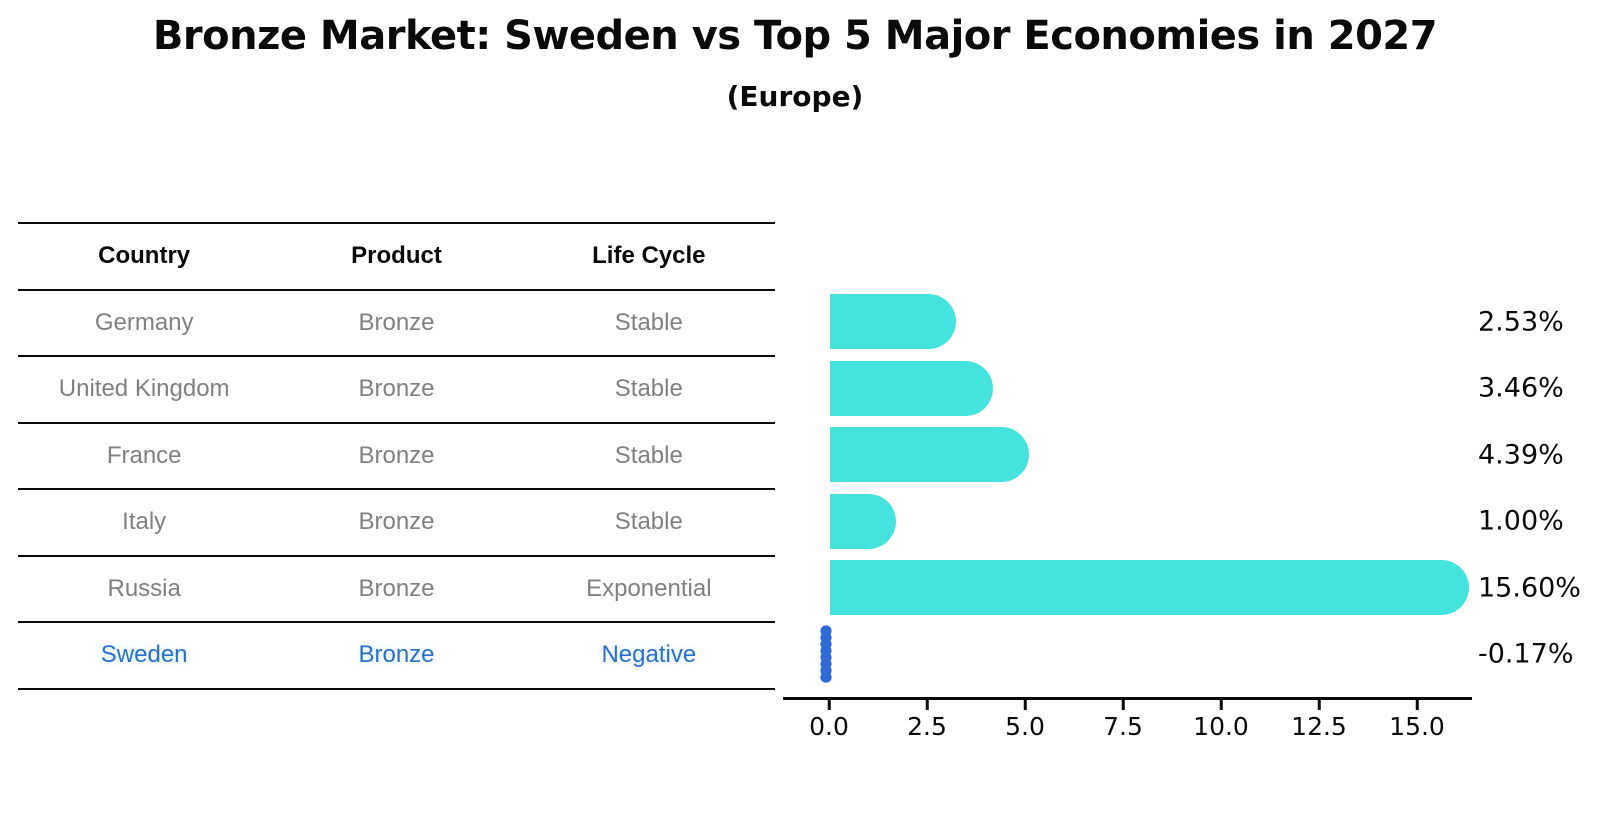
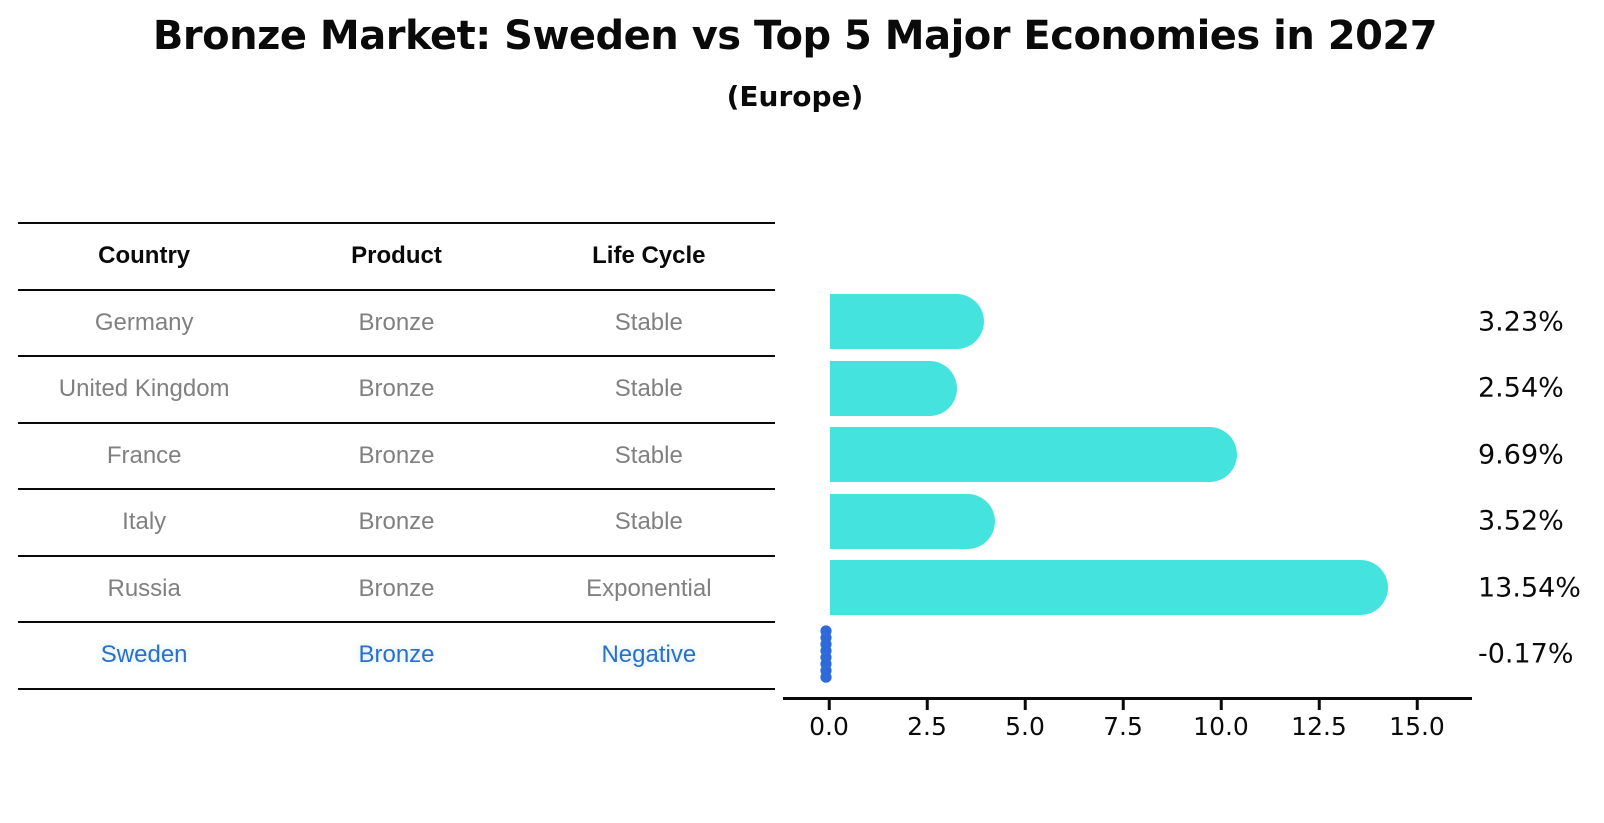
Germany: 2.53% -> 3.23%
United Kingdom: 3.46% -> 2.54%
France: 4.39% -> 9.69%
Italy: 1.00% -> 3.52%
Russia: 15.60% -> 13.54%
